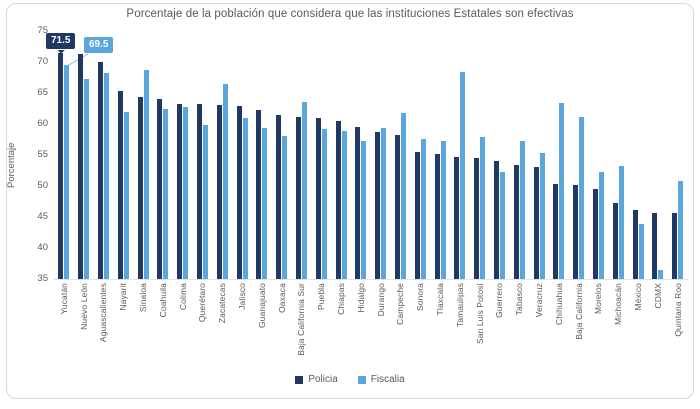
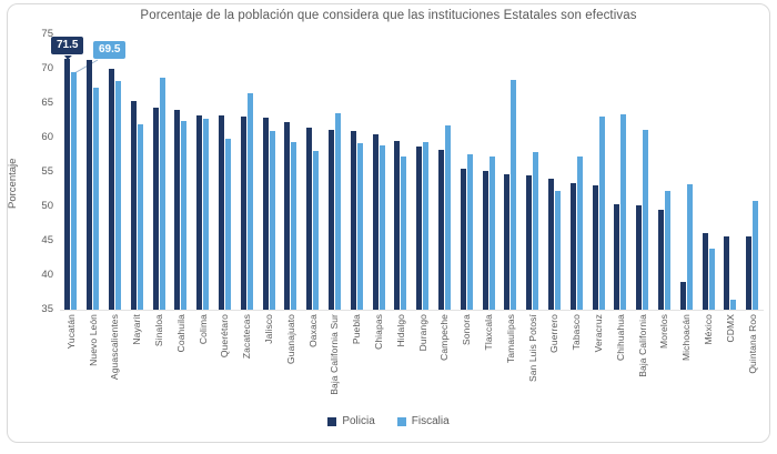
Fiscalia/Veracruz: 55 -> 63
Policia/Michoacán: 47 -> 39
